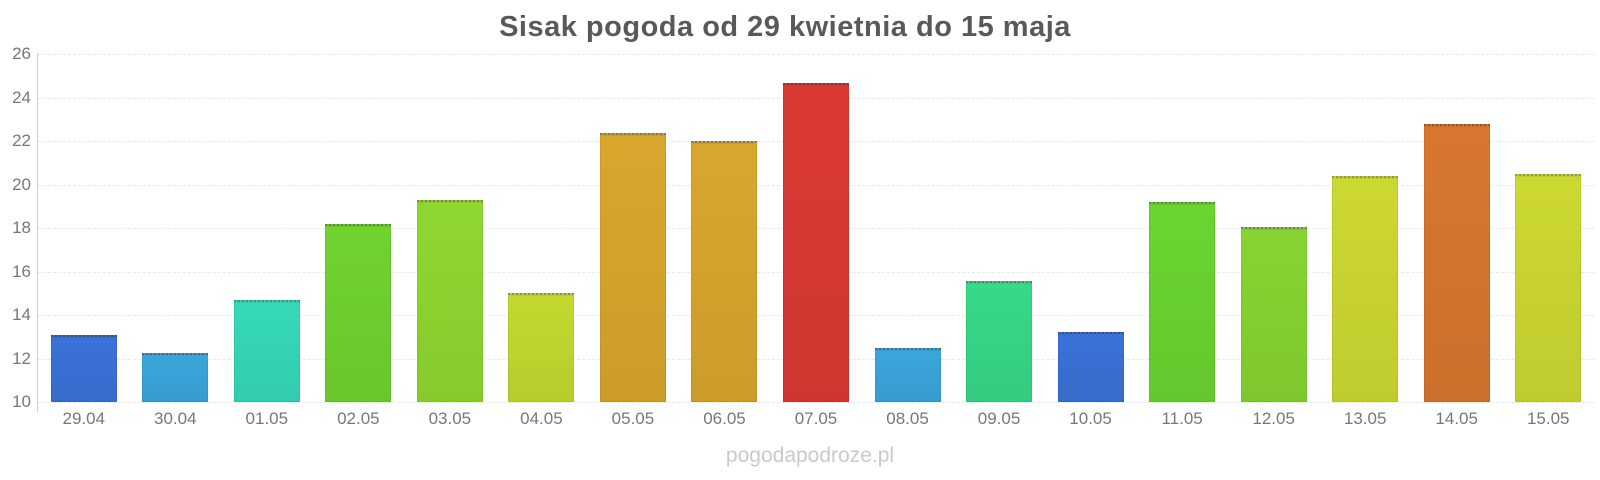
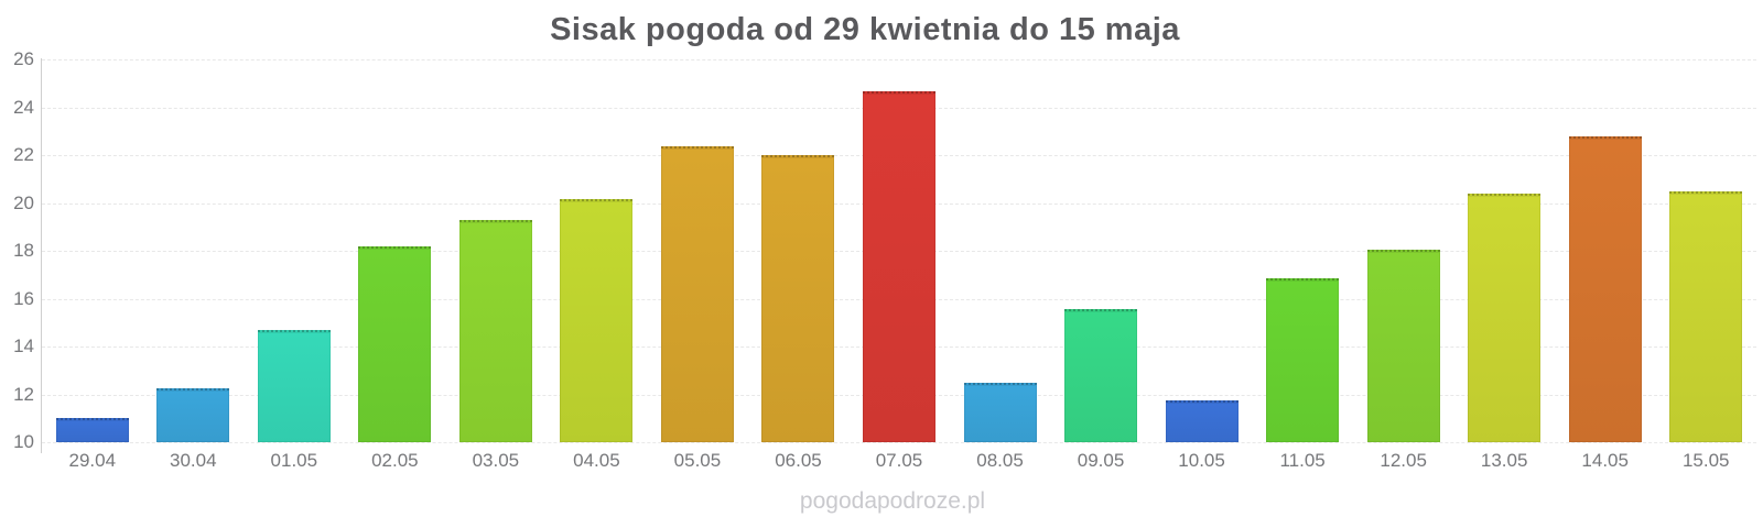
29.04: 13.1 -> 11.0
04.05: 15.0 -> 20.1
10.05: 13.2 -> 11.8
11.05: 19.2 -> 16.9
